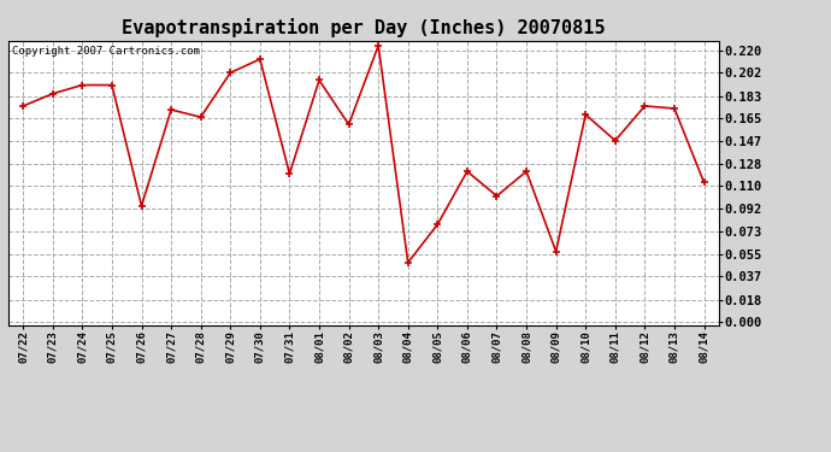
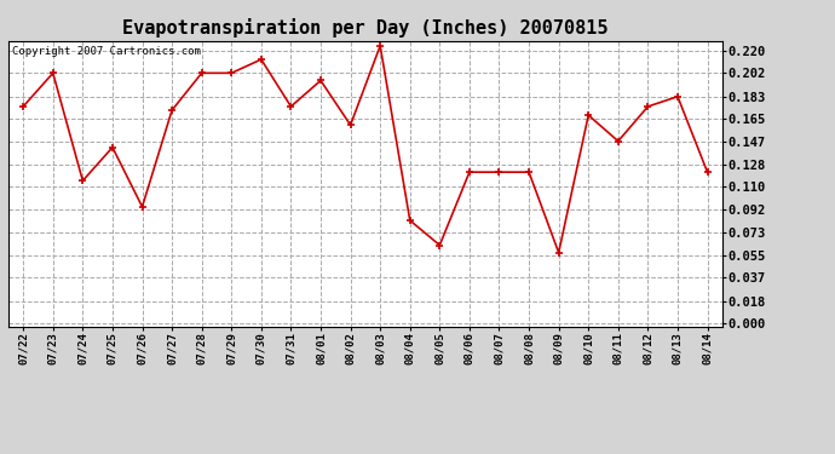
07/23: 0.185 -> 0.202
07/24: 0.192 -> 0.115
07/25: 0.192 -> 0.142
07/28: 0.166 -> 0.202
07/31: 0.120 -> 0.175
08/04: 0.048 -> 0.083
08/05: 0.079 -> 0.063
08/07: 0.102 -> 0.122
08/13: 0.173 -> 0.183
08/14: 0.113 -> 0.122
